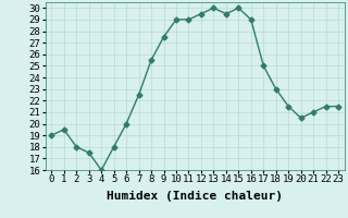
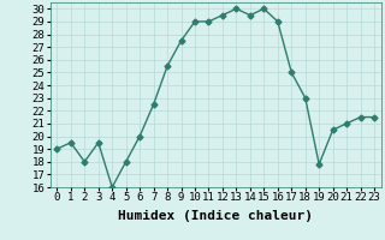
3: 17.5 -> 19.5
19: 21.5 -> 17.8
